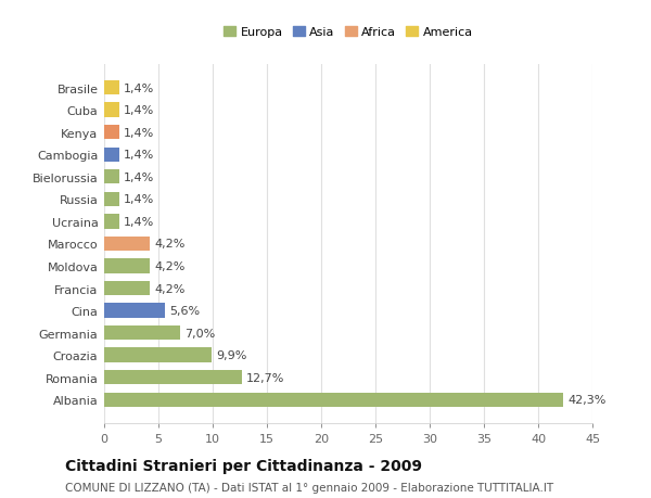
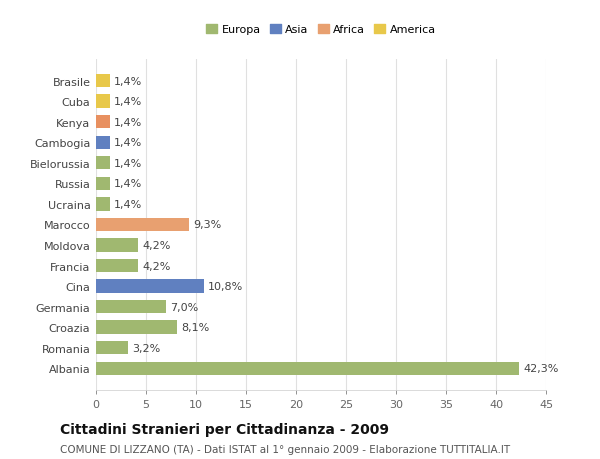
Marocco: 4,2% -> 9,3%
Cina: 5,6% -> 10,8%
Croazia: 9,9% -> 8,1%
Romania: 12,7% -> 3,2%
